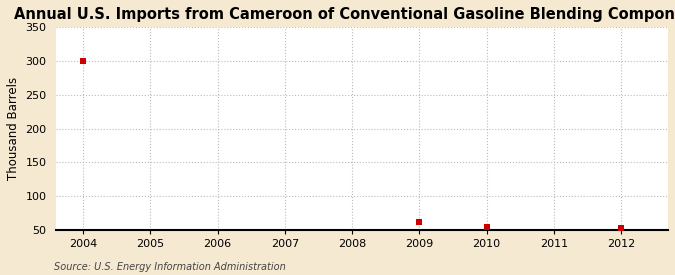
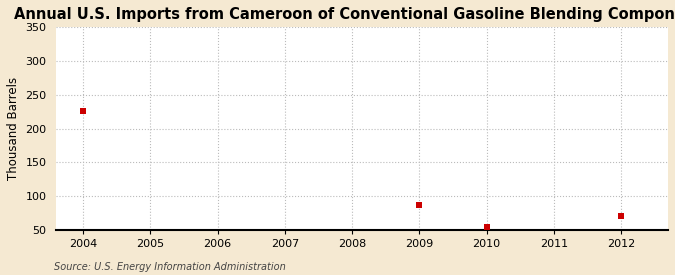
2004: 300 -> 226
2009: 62 -> 86
2012: 52 -> 70
